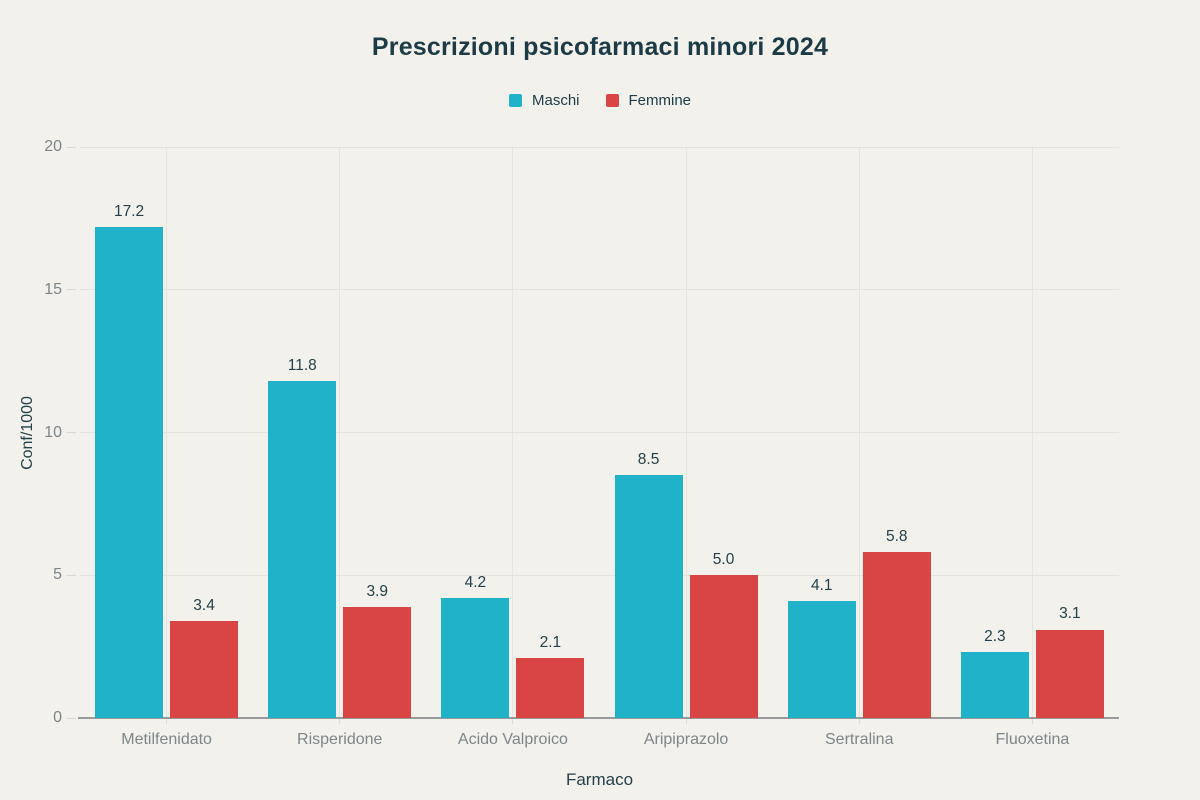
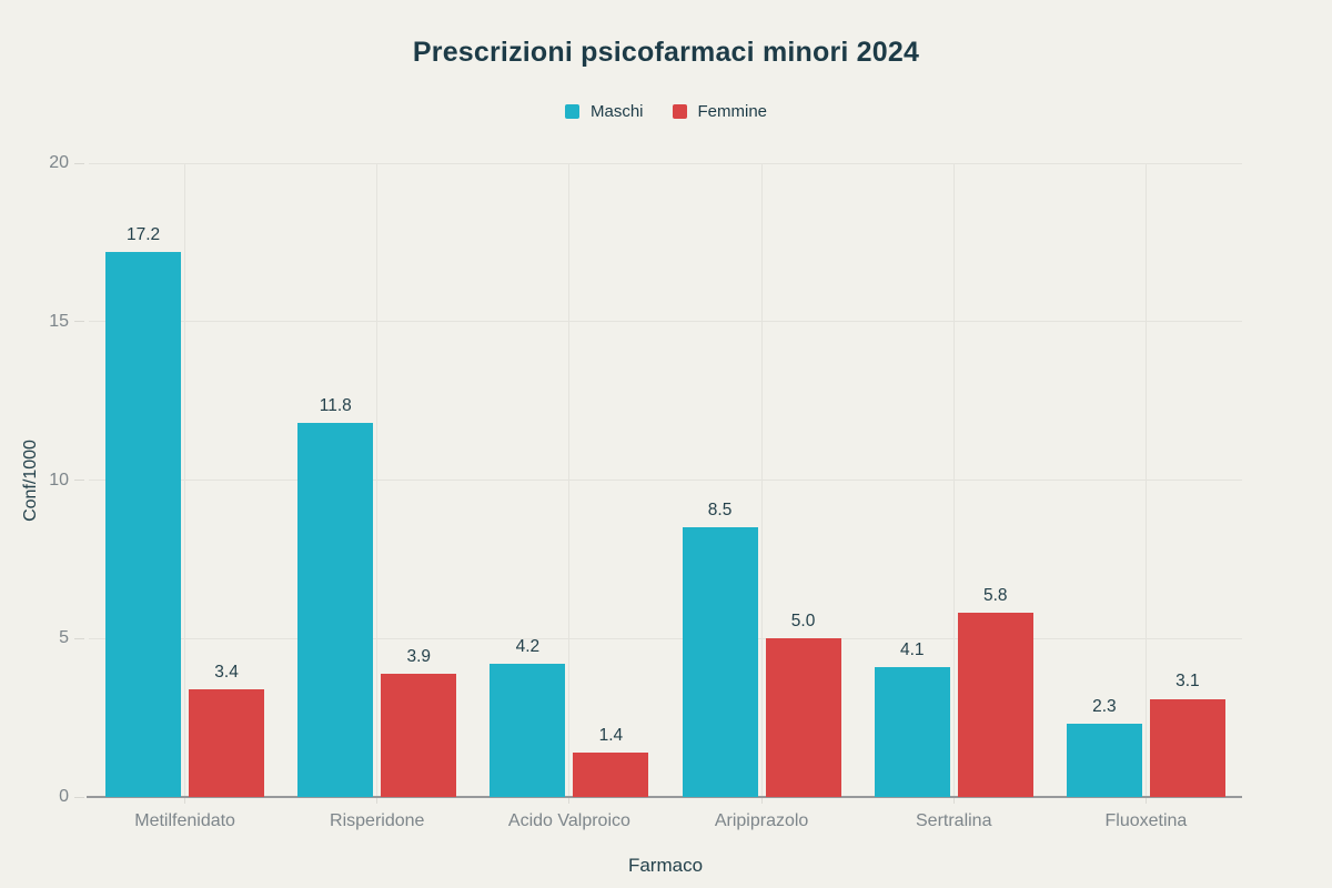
Femmine/Acido Valproico: 2.1 -> 1.4
